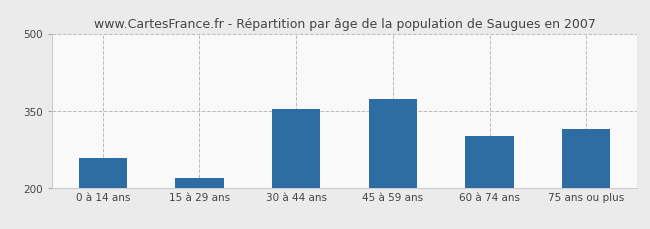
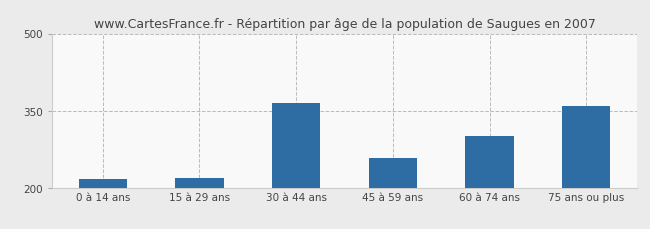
0 à 14 ans: 258 -> 216
30 à 44 ans: 353 -> 364
45 à 59 ans: 372 -> 258
75 ans ou plus: 315 -> 358
